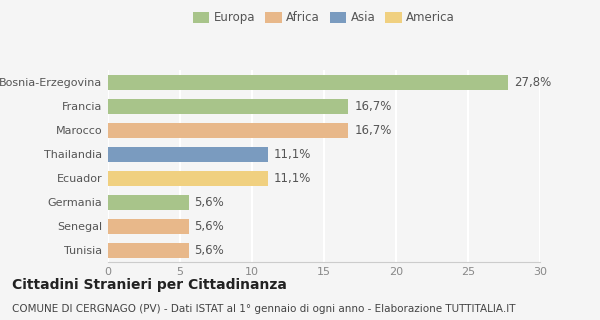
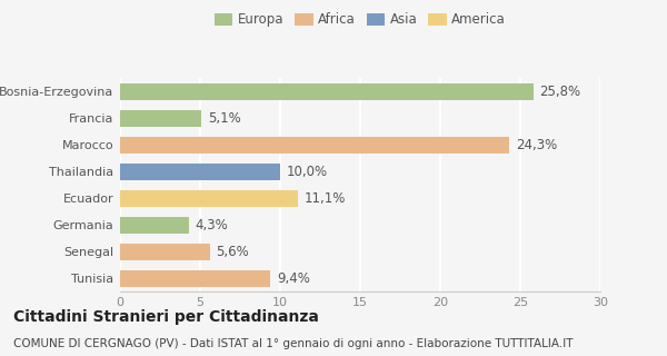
Bosnia-Erzegovina: 27,8% -> 25,8%
Francia: 16,7% -> 5,1%
Marocco: 16,7% -> 24,3%
Thailandia: 11,1% -> 10,0%
Germania: 5,6% -> 4,3%
Tunisia: 5,6% -> 9,4%
